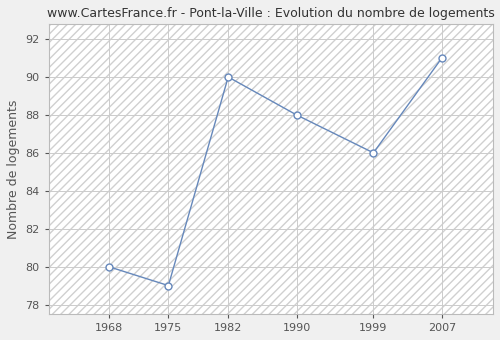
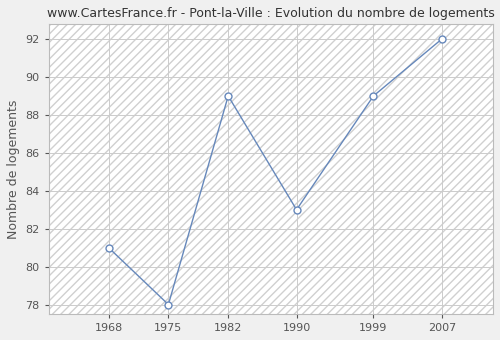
1968: 80 -> 81
1975: 79 -> 78
1982: 90 -> 89
1990: 88 -> 83
1999: 86 -> 89
2007: 91 -> 92
